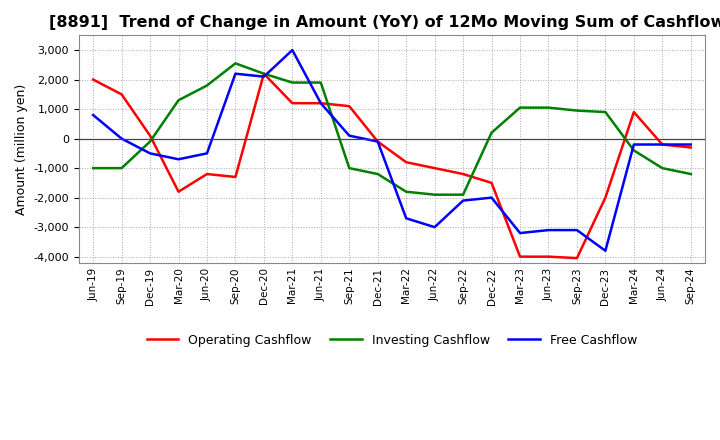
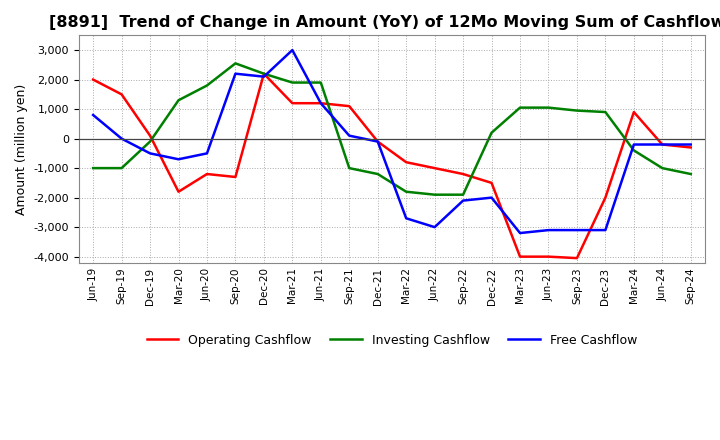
Free Cashflow/Dec-23: -3,800 -> -3,100
